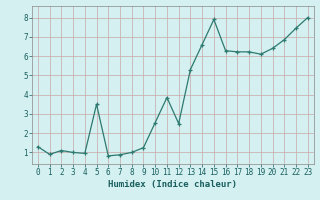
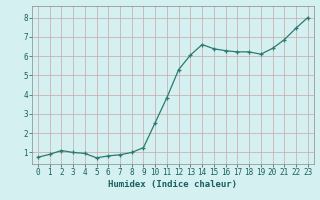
0: 1.3 -> 0.8
5: 3.5 -> 0.7
12: 2.5 -> 5.3
13: 5.3 -> 6.0
15: 7.9 -> 6.4
